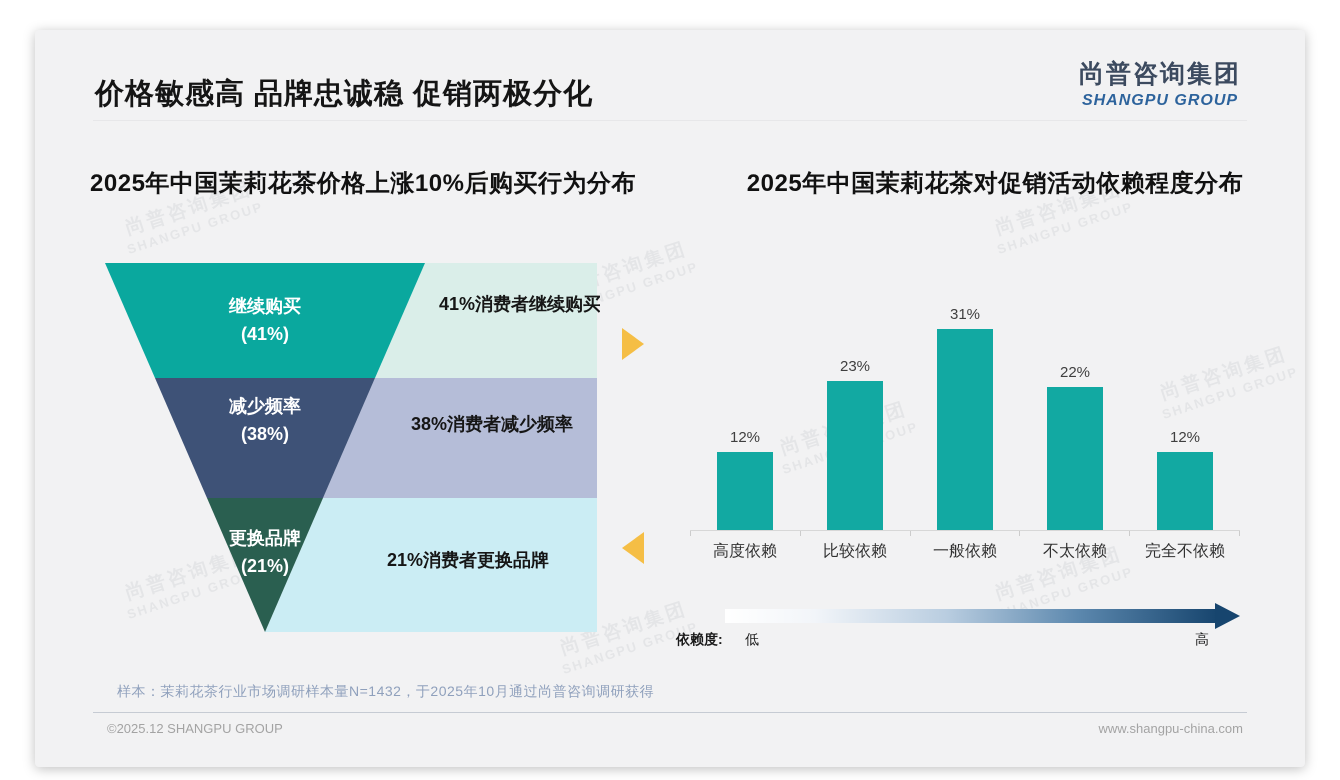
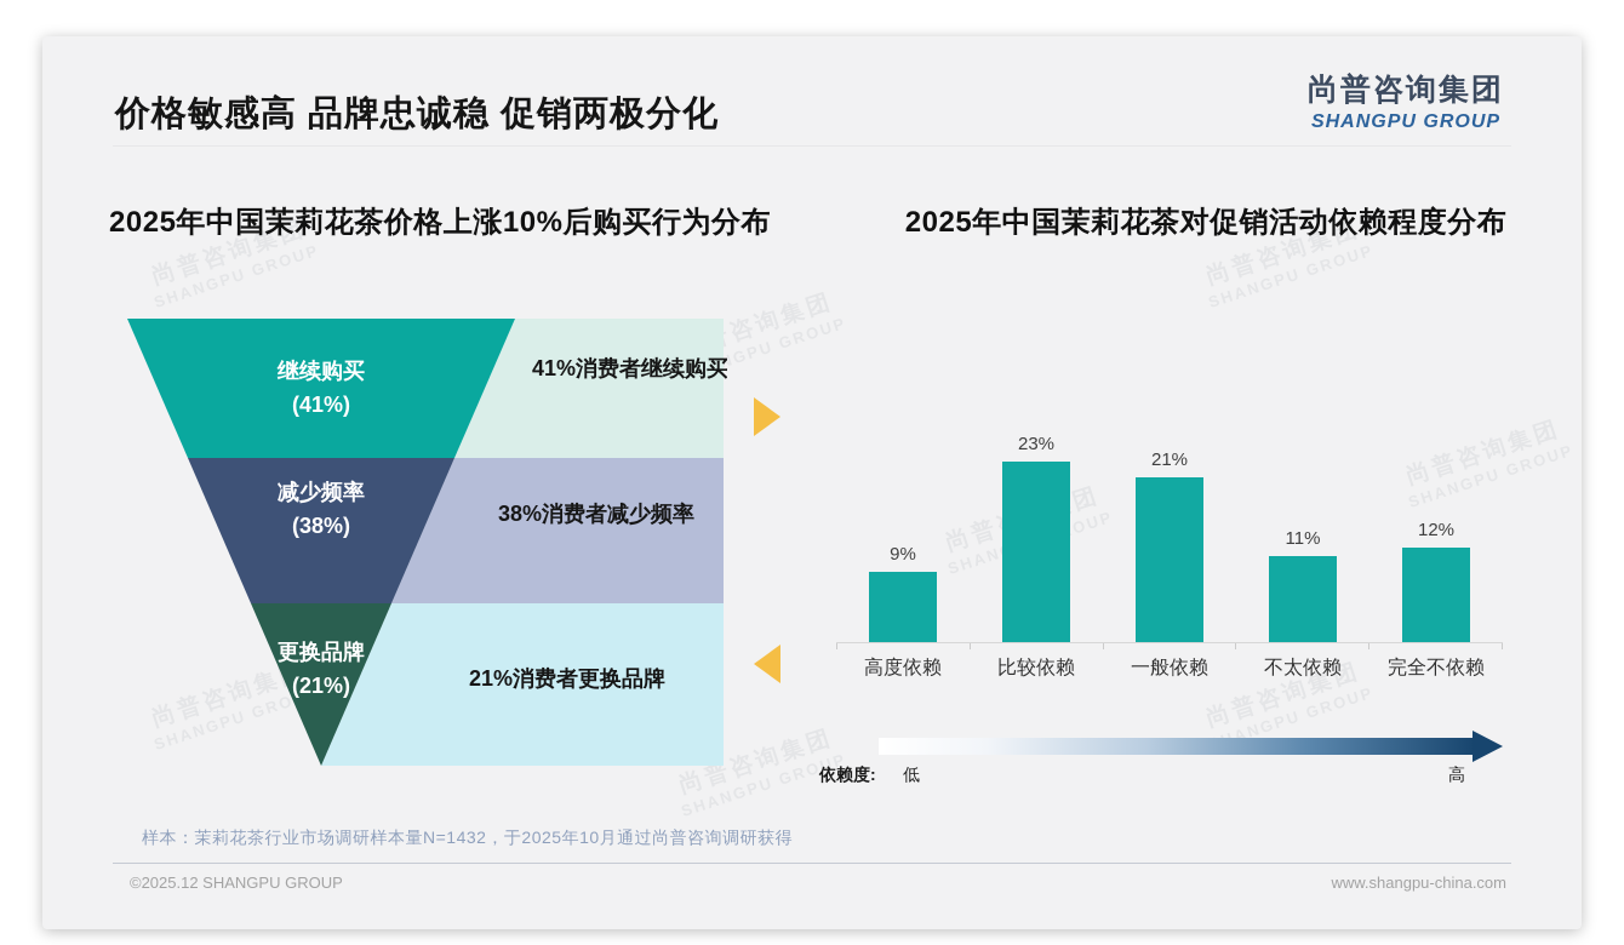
2025年中国茉莉花茶对促销活动依赖程度分布/高度依赖: 12% -> 9%
2025年中国茉莉花茶对促销活动依赖程度分布/一般依赖: 31% -> 21%
2025年中国茉莉花茶对促销活动依赖程度分布/不太依赖: 22% -> 11%
